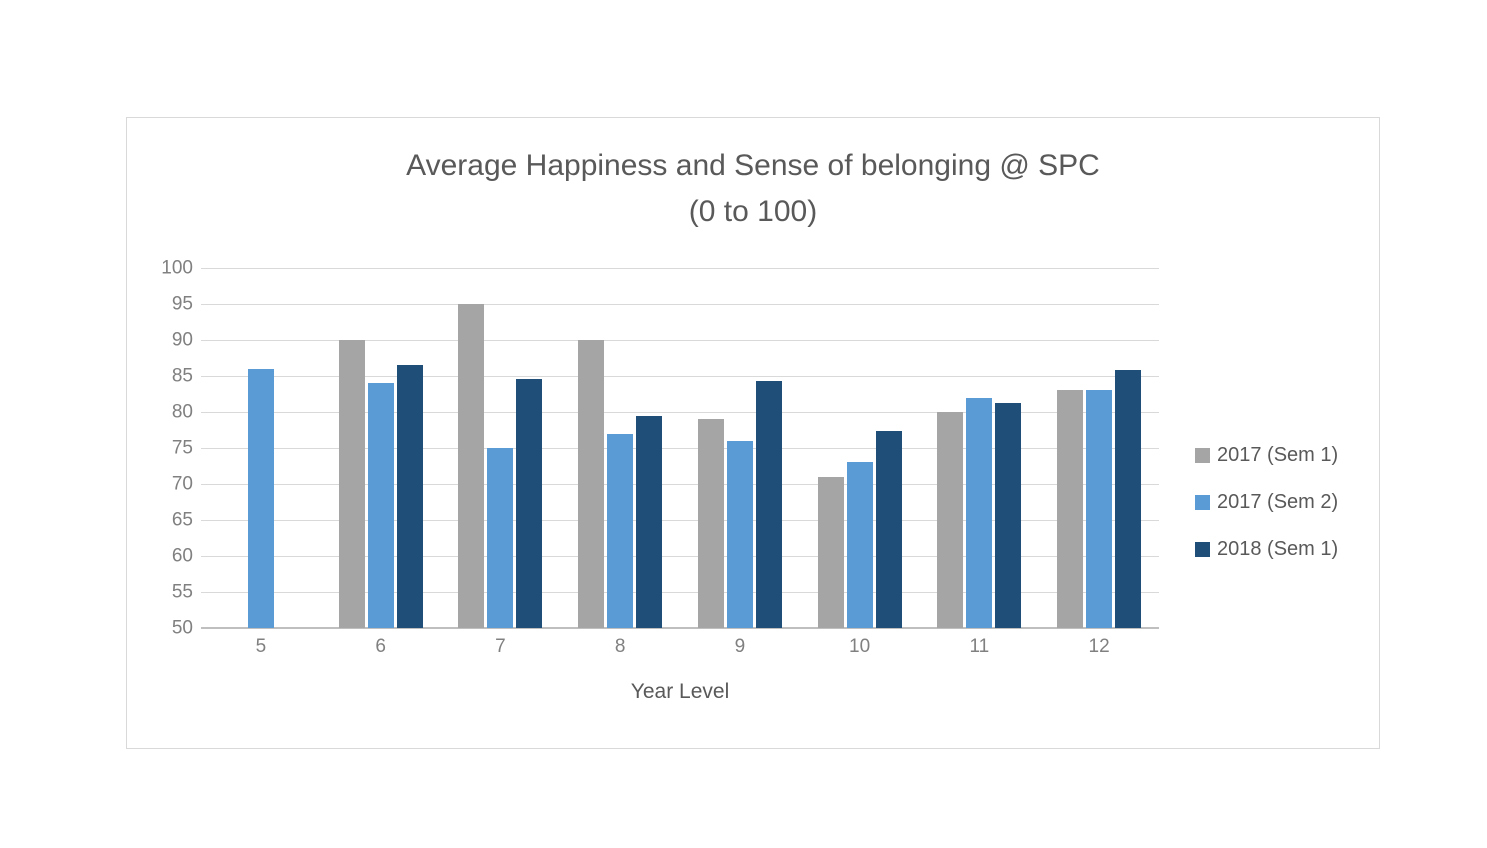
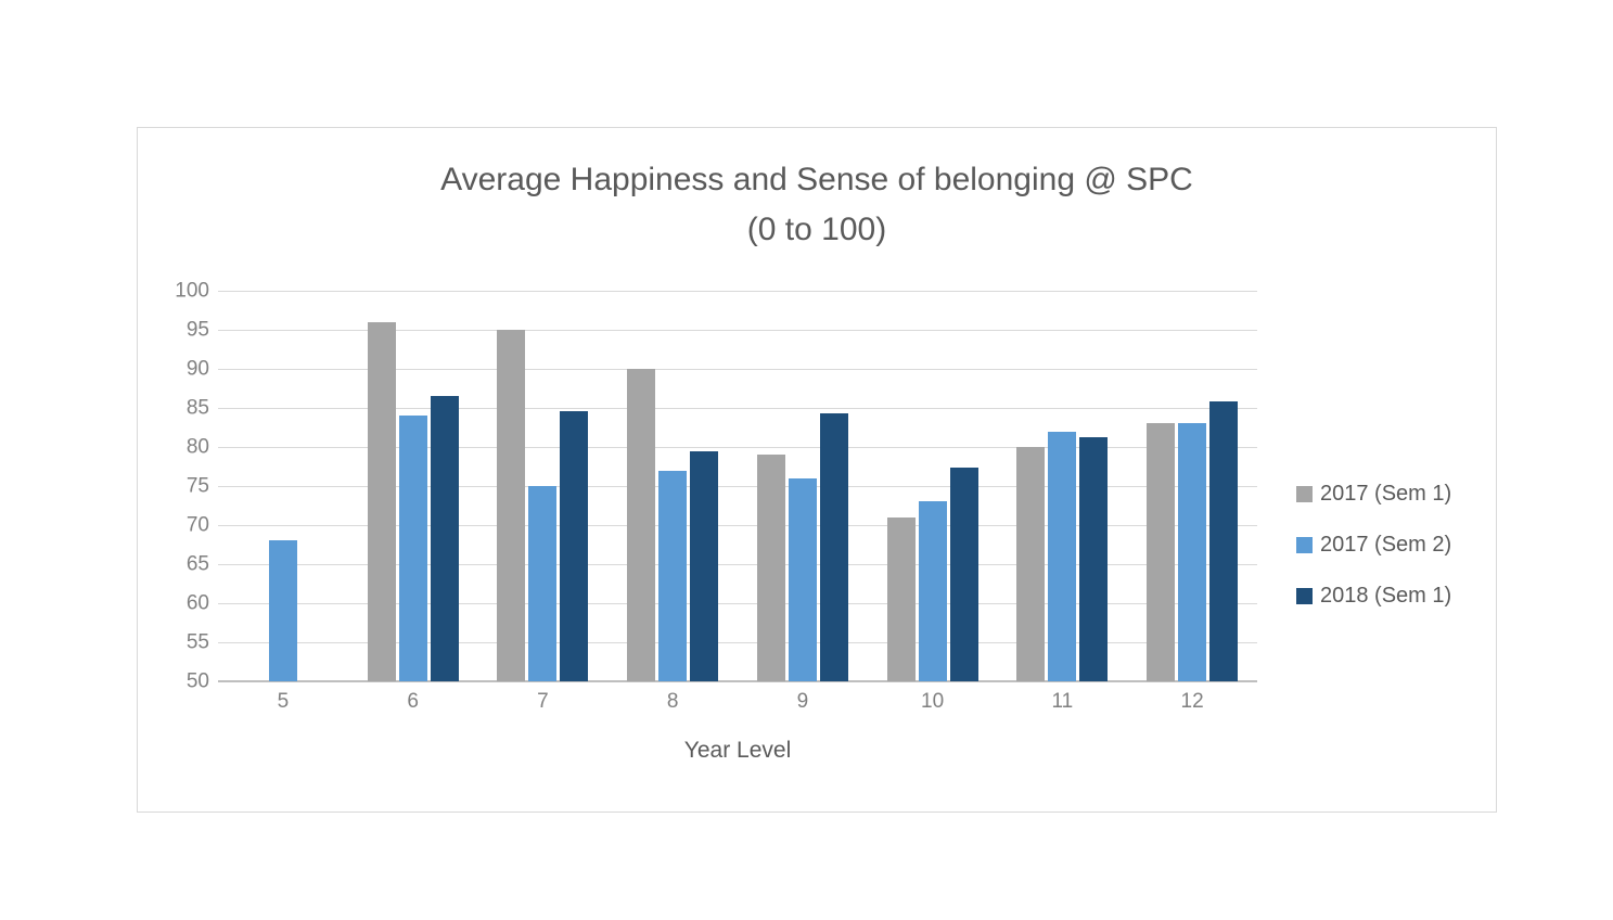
2017 (Sem 2)/5: 86 -> 68
2017 (Sem 1)/6: 90 -> 96
